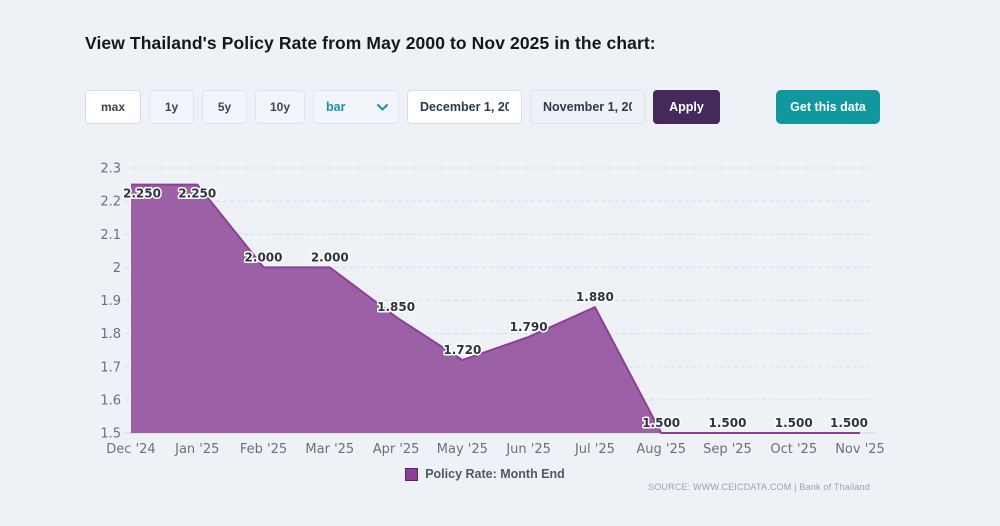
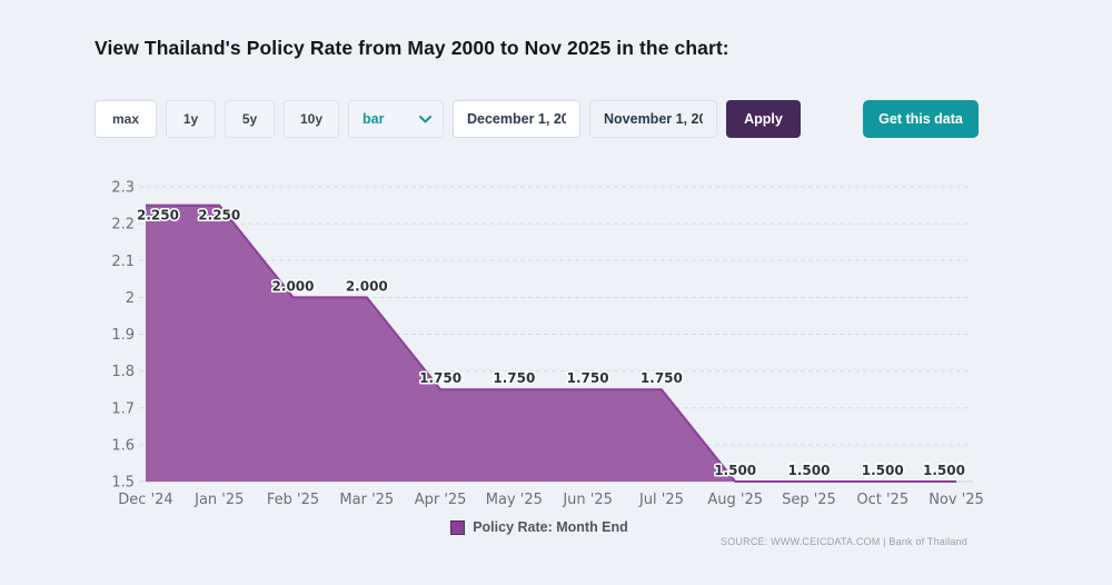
Apr '25: 1.850 -> 1.750
May '25: 1.720 -> 1.750
Jun '25: 1.790 -> 1.750
Jul '25: 1.880 -> 1.750
